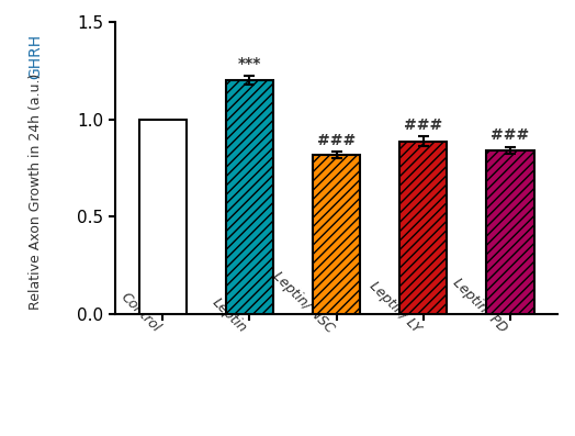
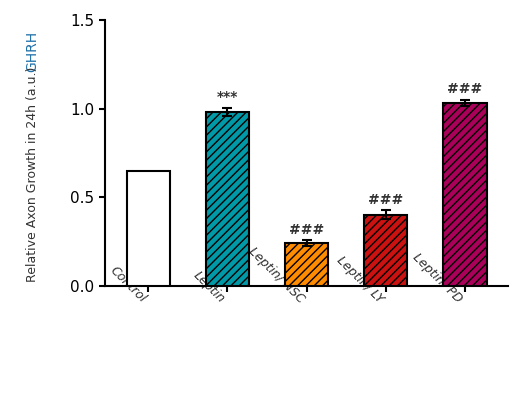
Control: 1.00 -> 0.65
Leptin: 1.20 -> 0.98
Leptin/ NSC: 0.81 -> 0.24
Leptin/ LY: 0.89 -> 0.40
Leptin/ PD: 0.84 -> 1.03
